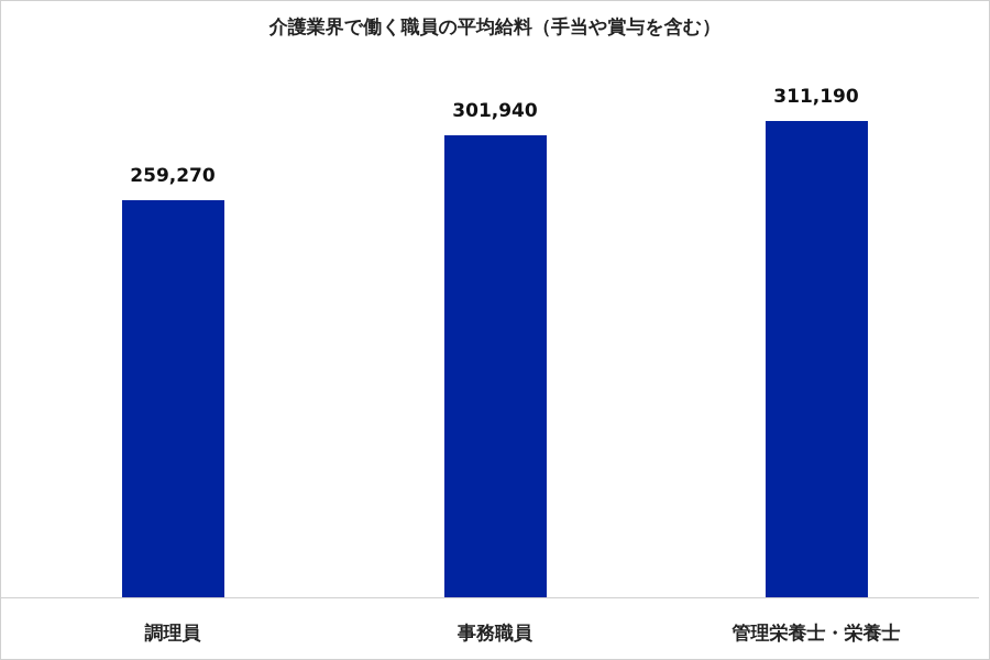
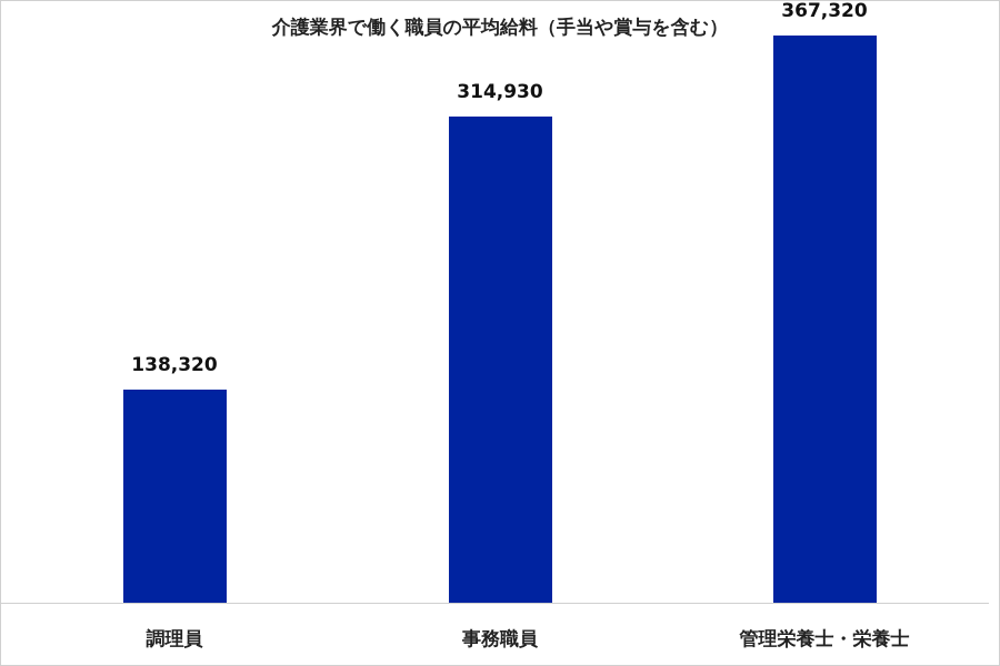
調理員: 259,270 -> 138,320
事務職員: 301,940 -> 314,930
管理栄養士・栄養士: 311,190 -> 367,320
